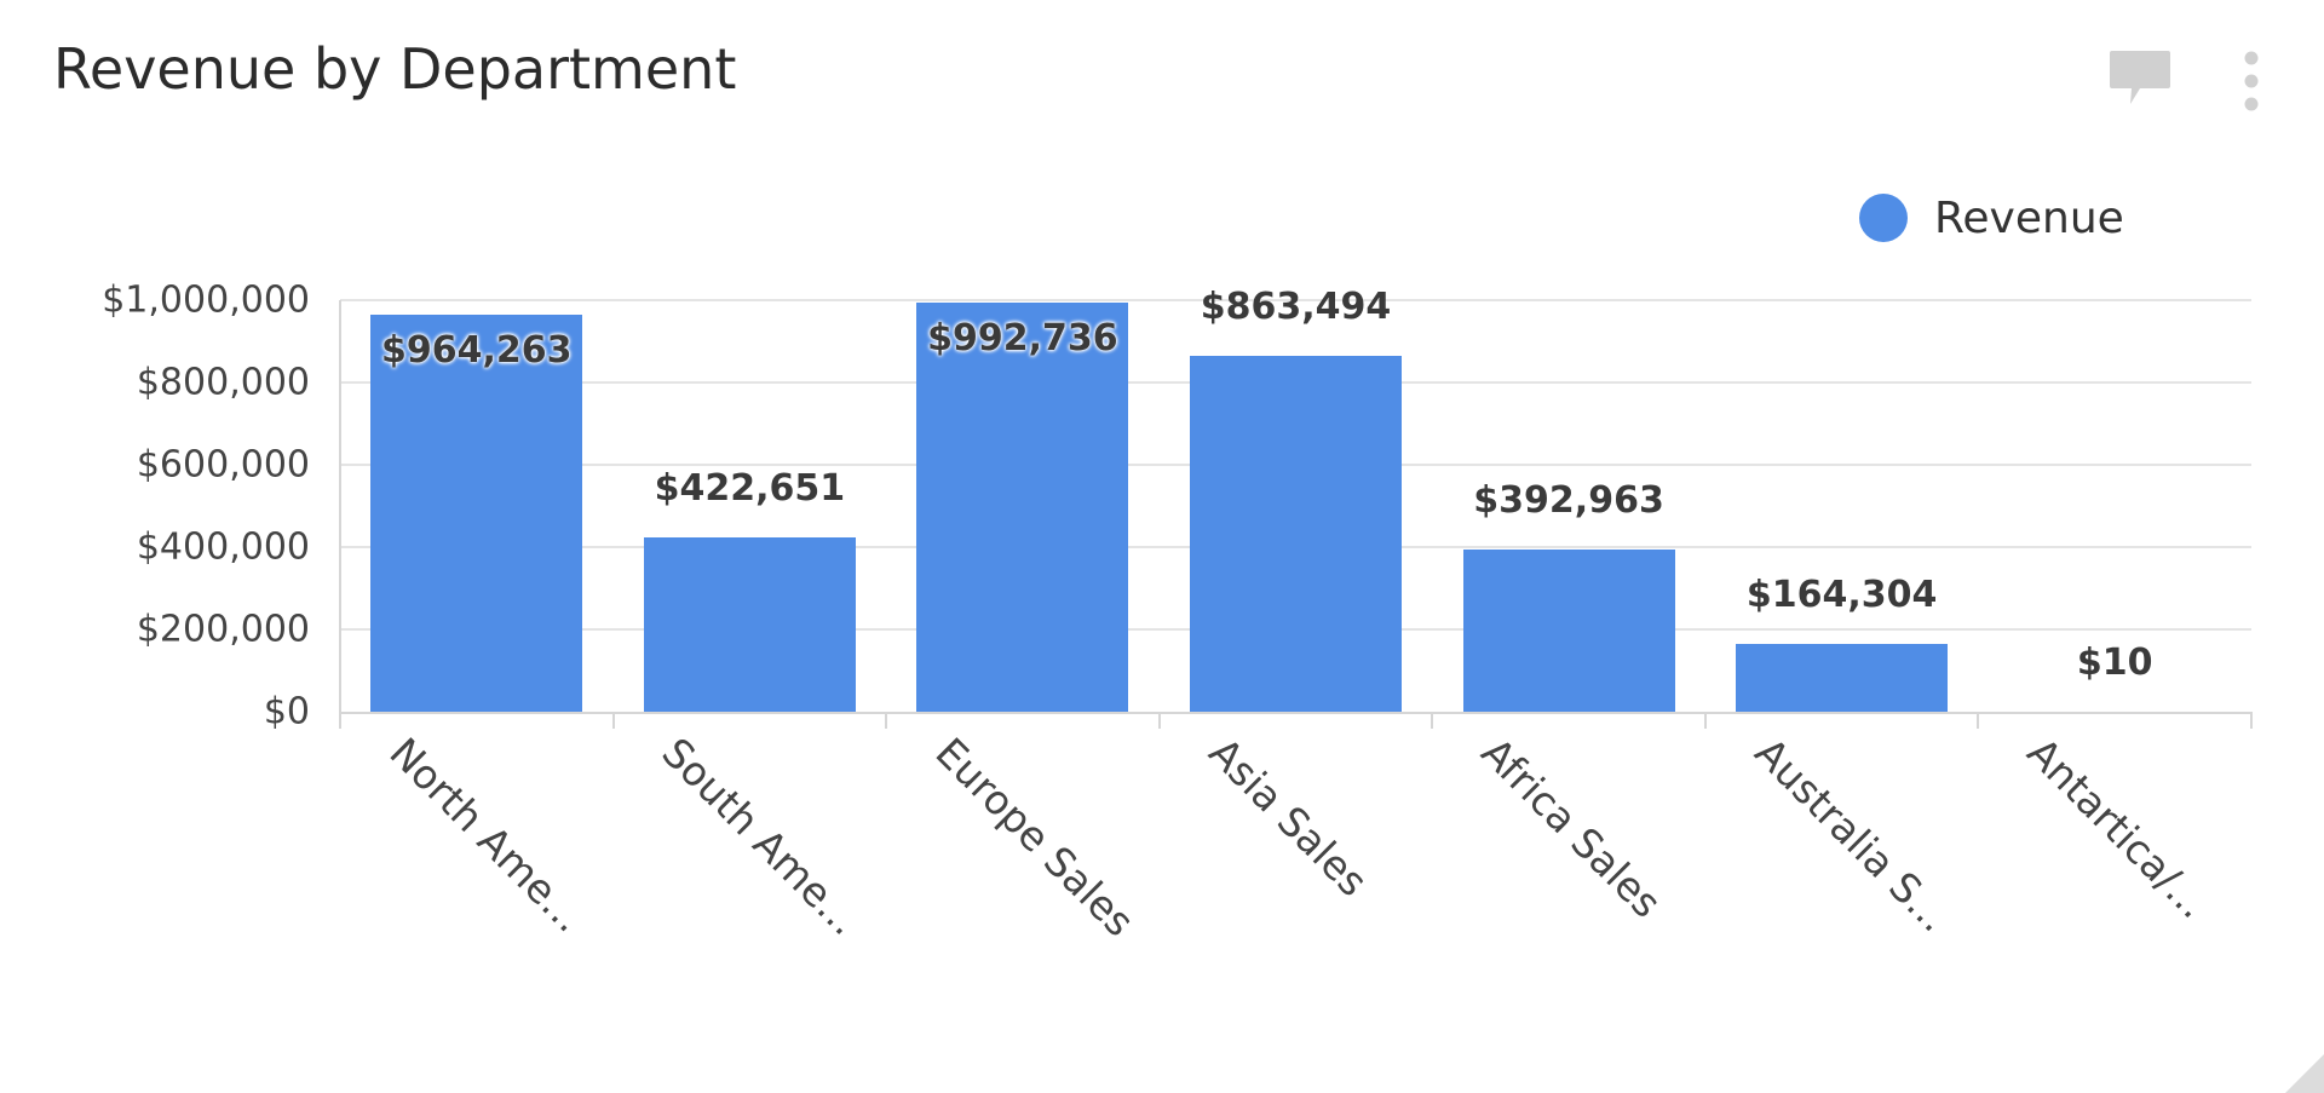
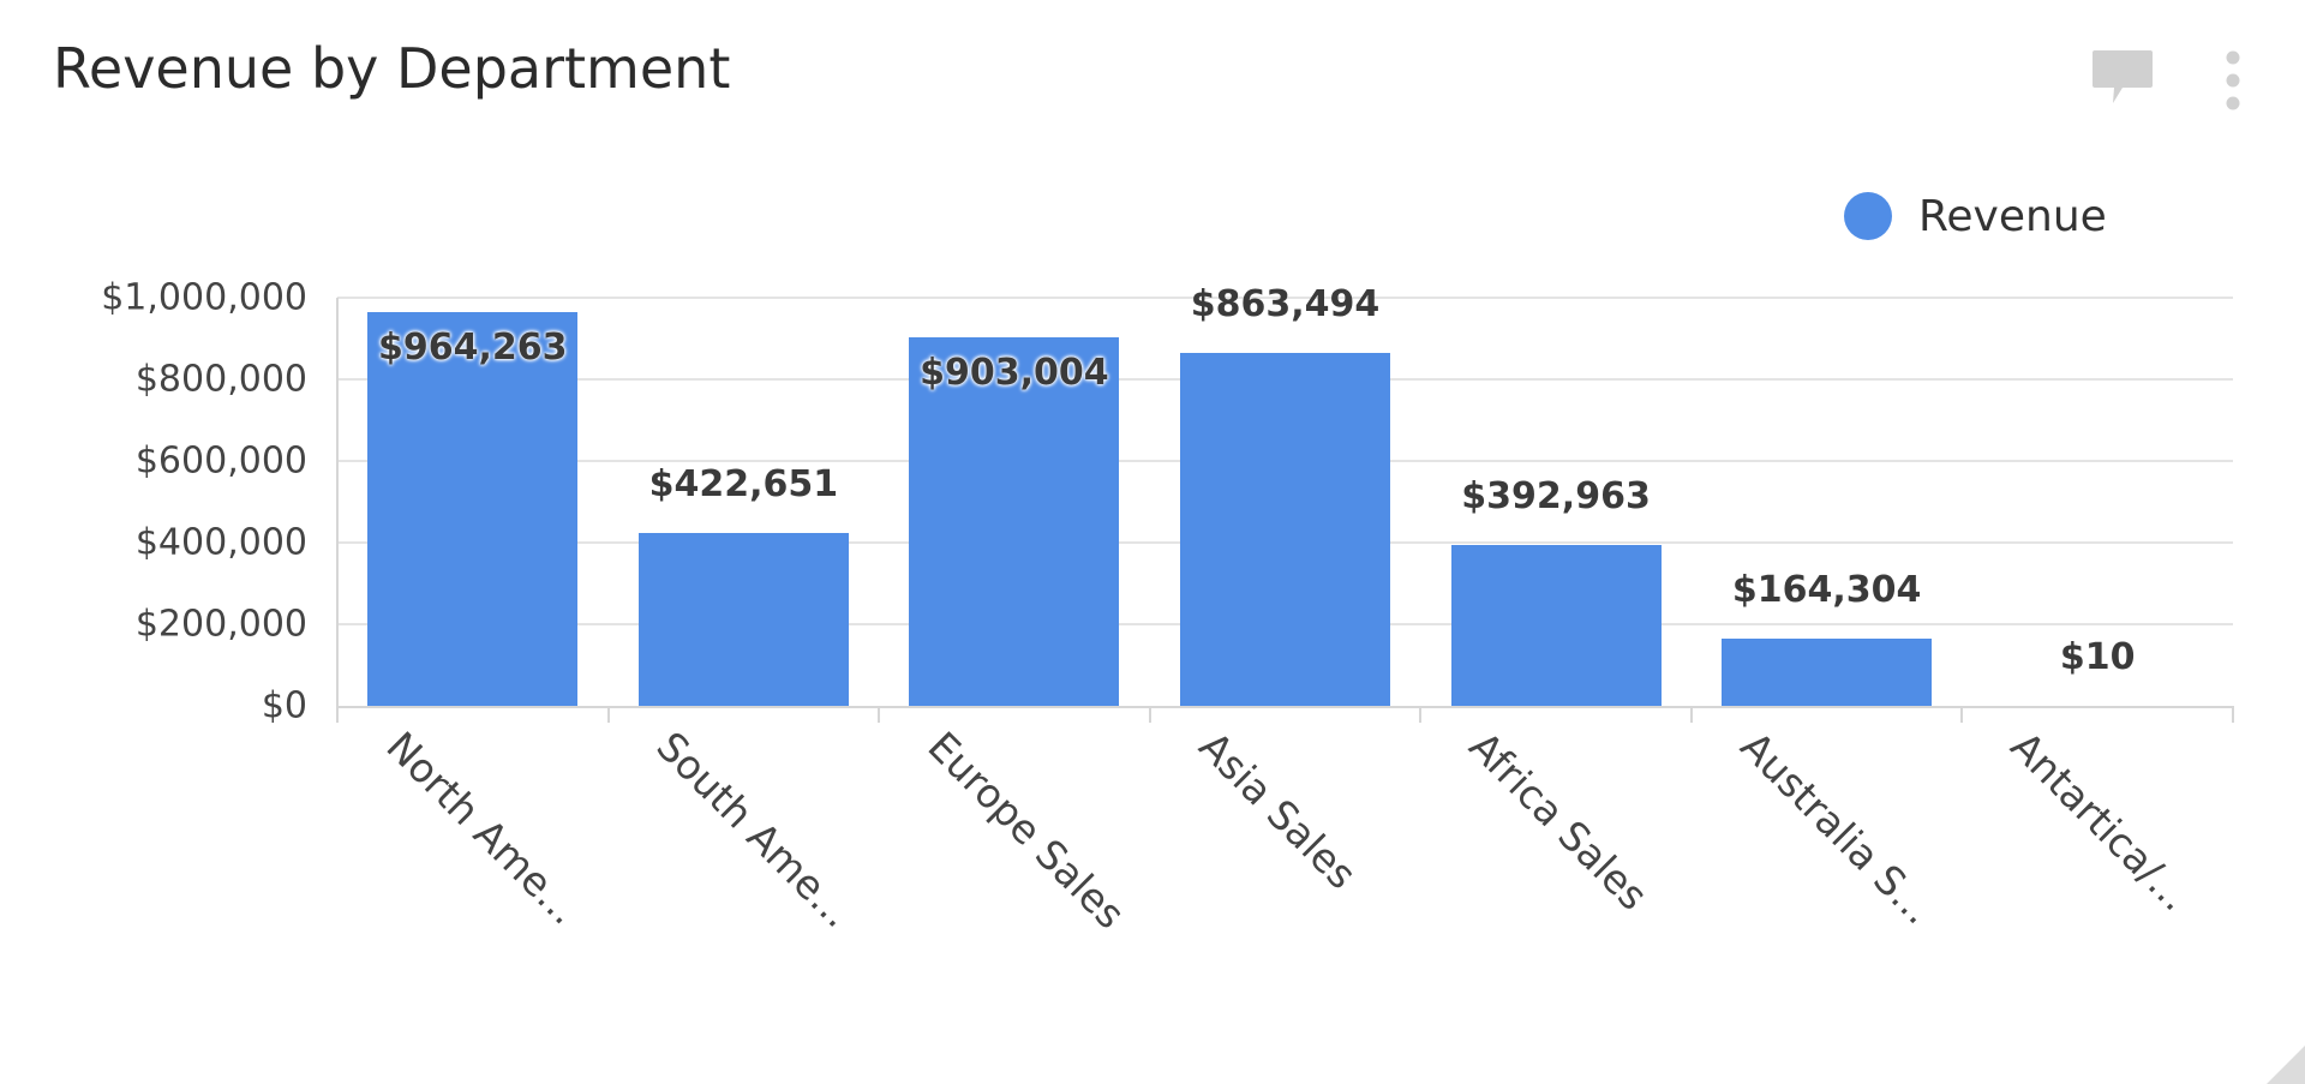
Europe Sales: $992,736 -> $903,004
